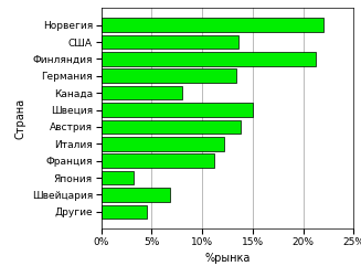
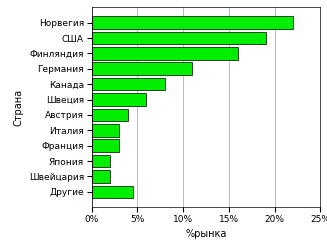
США: 13.6% -> 19.0%
Финляндия: 21.2% -> 16.0%
Германия: 13.4% -> 11.0%
Швеция: 15.0% -> 6.0%
Австрия: 13.8% -> 4.0%
Италия: 12.2% -> 3.0%
Франция: 11.2% -> 3.0%
Япония: 3.2% -> 2.0%
Швейцария: 6.8% -> 2.0%
